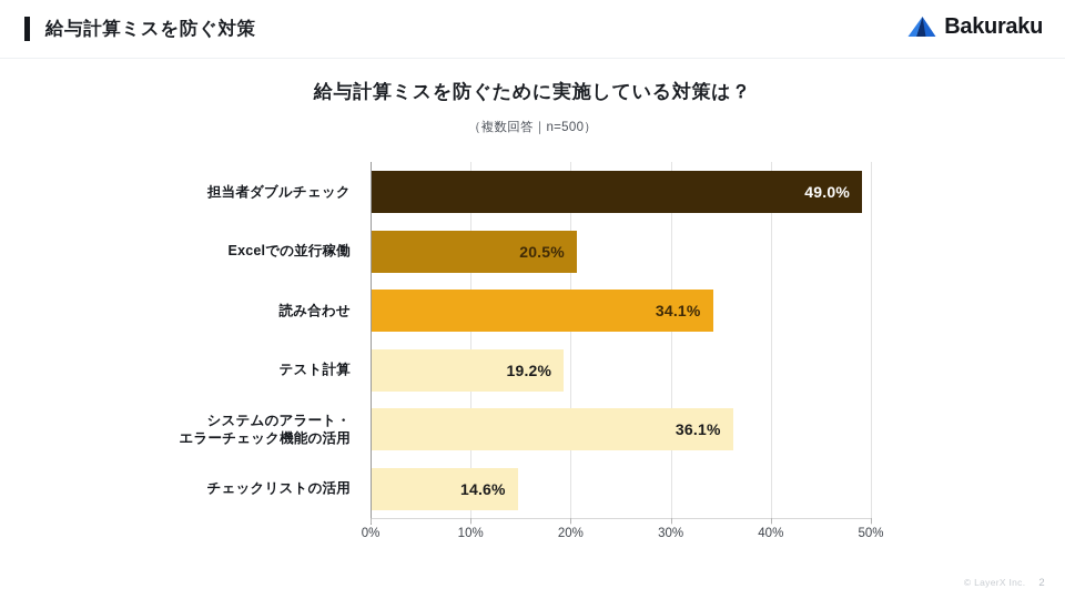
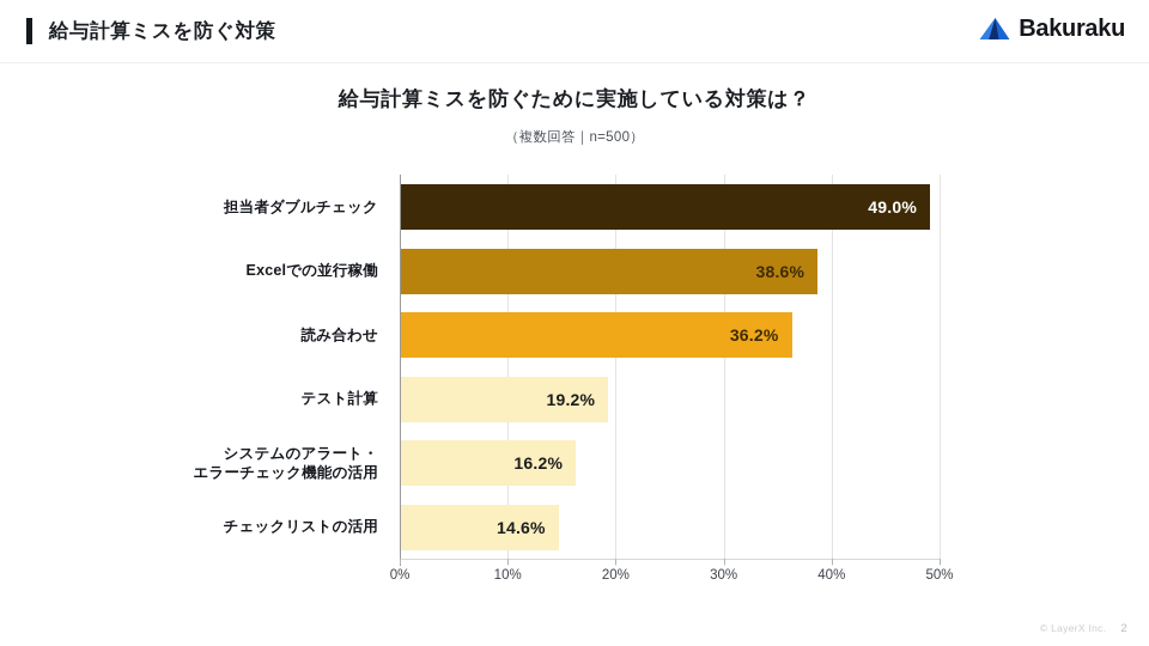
Excelでの並行稼働: 20.5% -> 38.6%
読み合わせ: 34.1% -> 36.2%
システムのアラート・ エラーチェック機能の活用: 36.1% -> 16.2%
